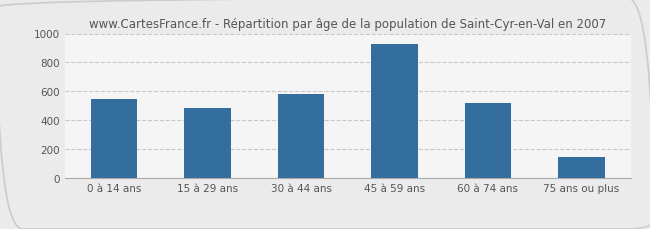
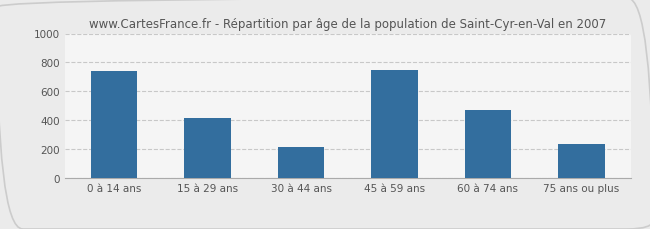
0 à 14 ans: 540 -> 740
15 à 29 ans: 490 -> 420
30 à 44 ans: 580 -> 220
45 à 59 ans: 930 -> 750
60 à 74 ans: 520 -> 470
75 ans ou plus: 140 -> 240
